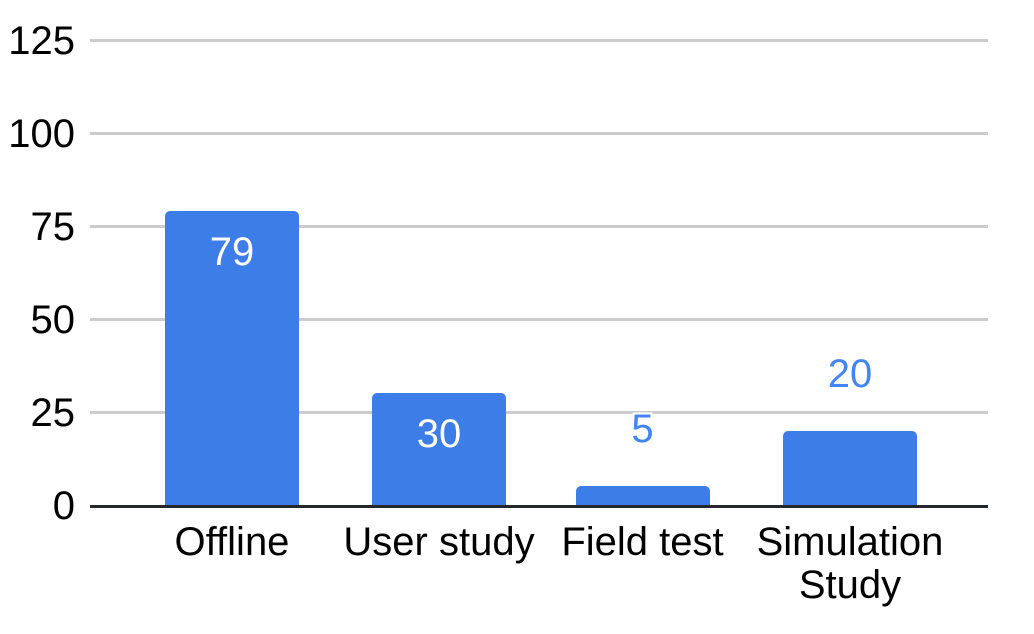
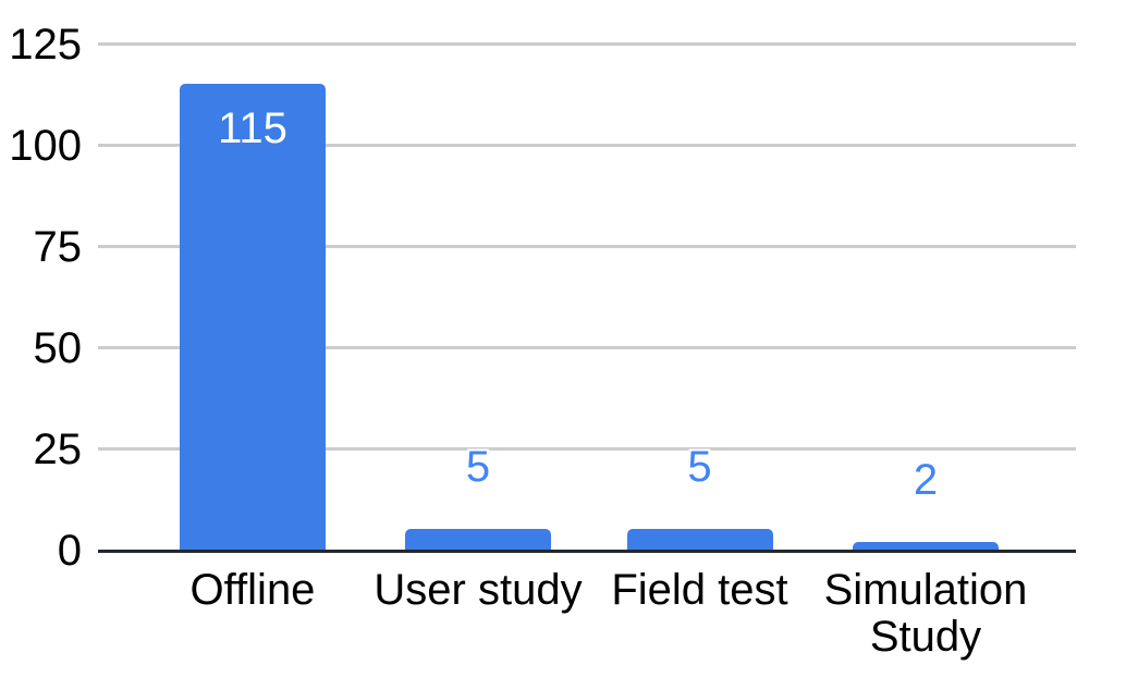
Offline: 79 -> 115
User study: 30 -> 5
Simulation Study: 20 -> 2
